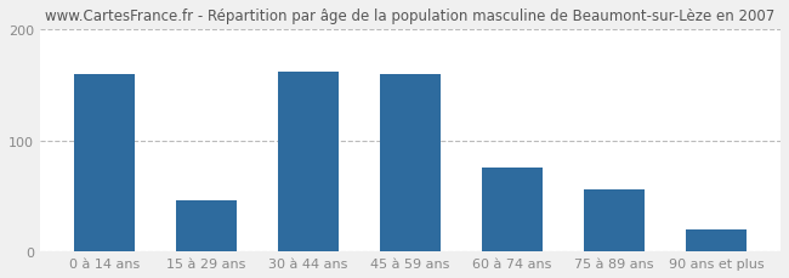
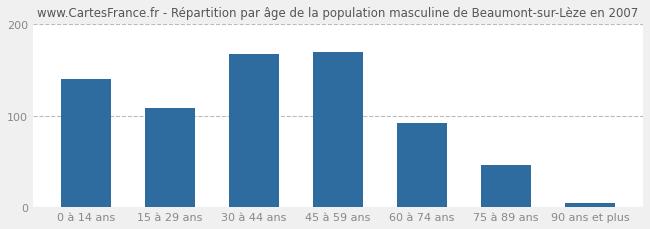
0 à 14 ans: 160 -> 140
15 à 29 ans: 46 -> 109
30 à 44 ans: 162 -> 168
45 à 59 ans: 160 -> 170
60 à 74 ans: 76 -> 92
75 à 89 ans: 56 -> 46
90 ans et plus: 20 -> 5
